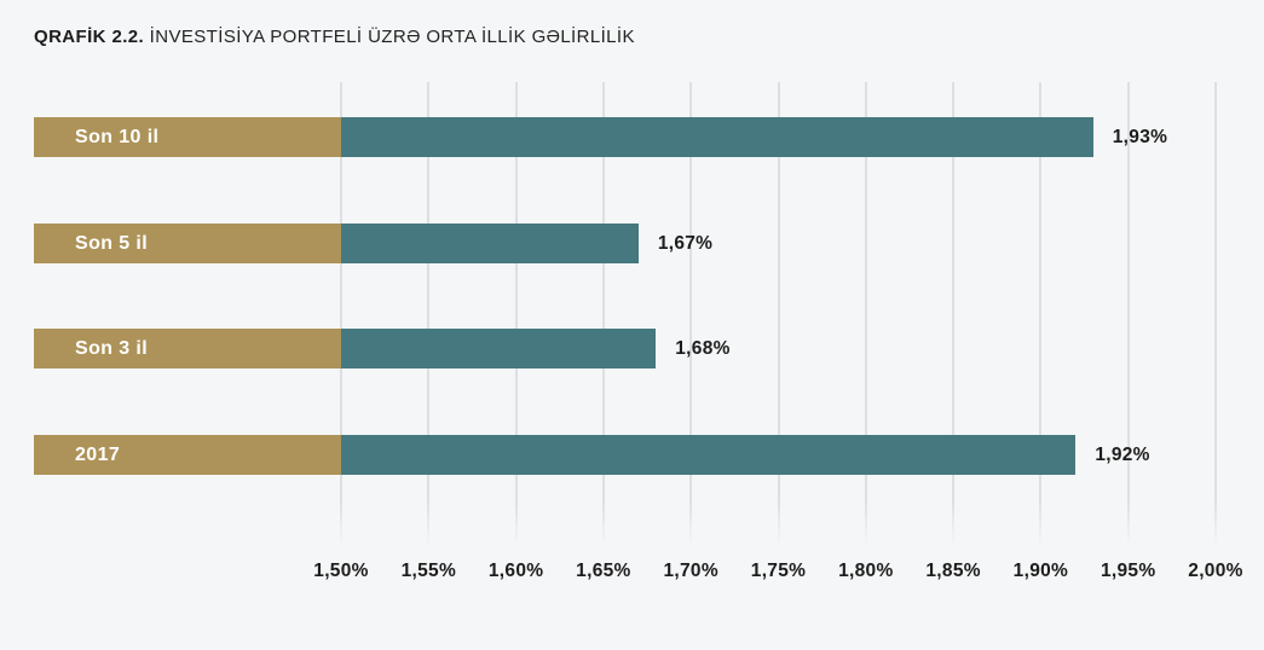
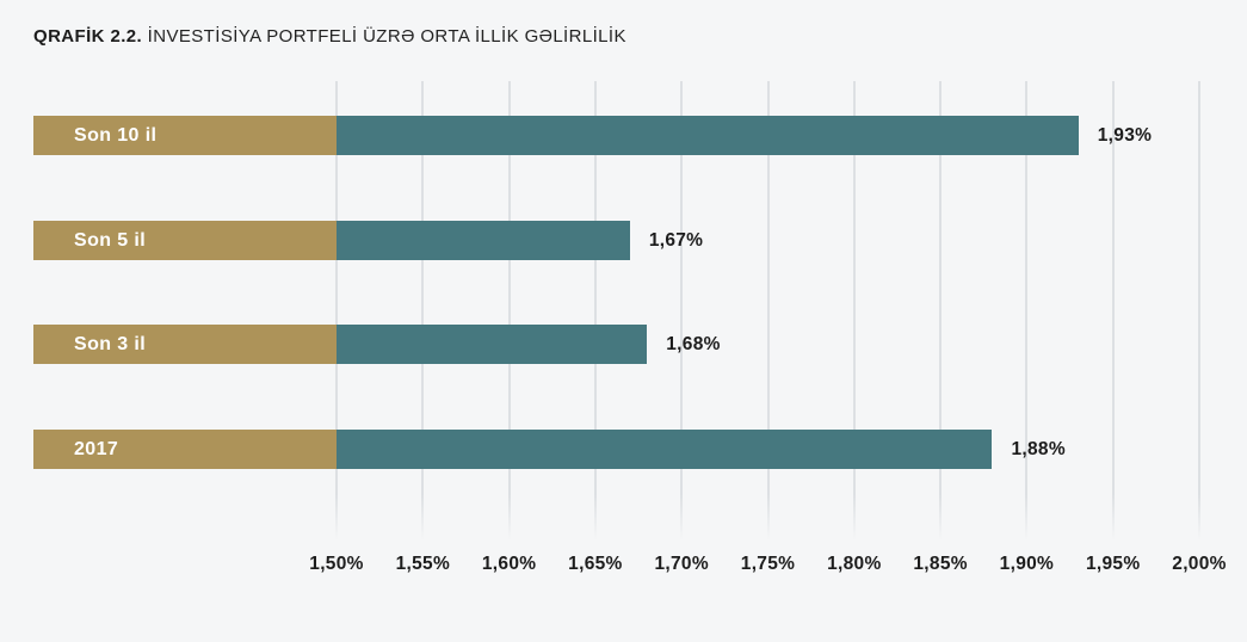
2017: 1,92% -> 1,88%
